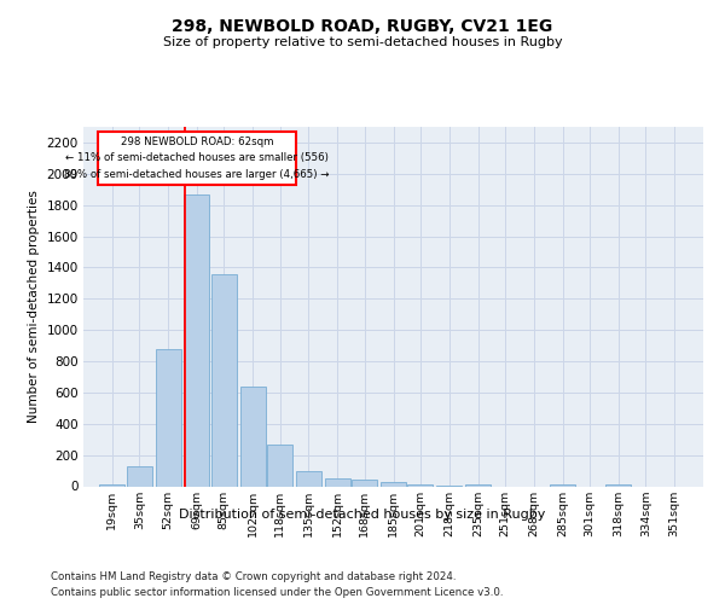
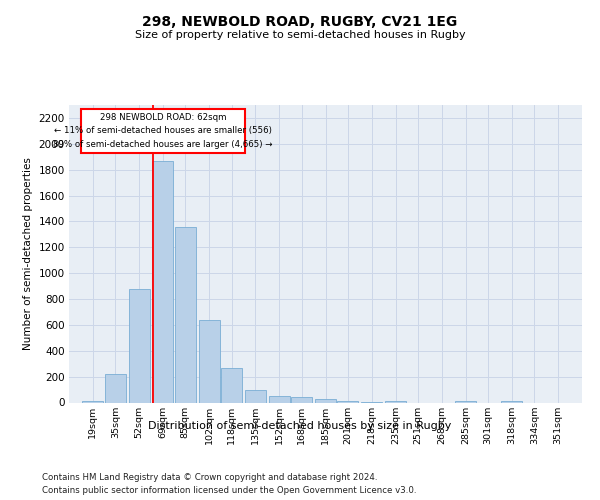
35sqm: 130 -> 220
